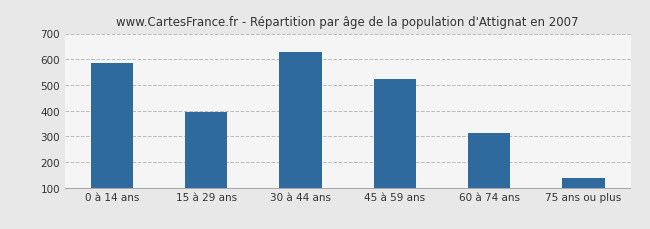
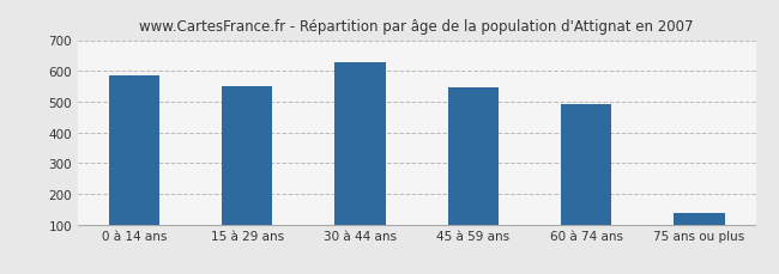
15 à 29 ans: 393 -> 550
45 à 59 ans: 521 -> 545
60 à 74 ans: 312 -> 490
